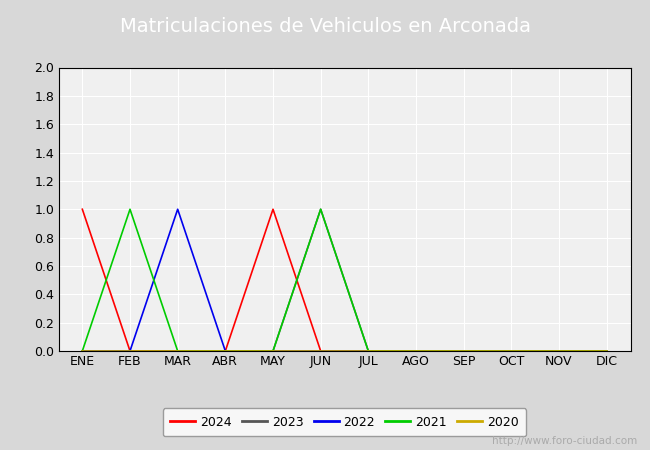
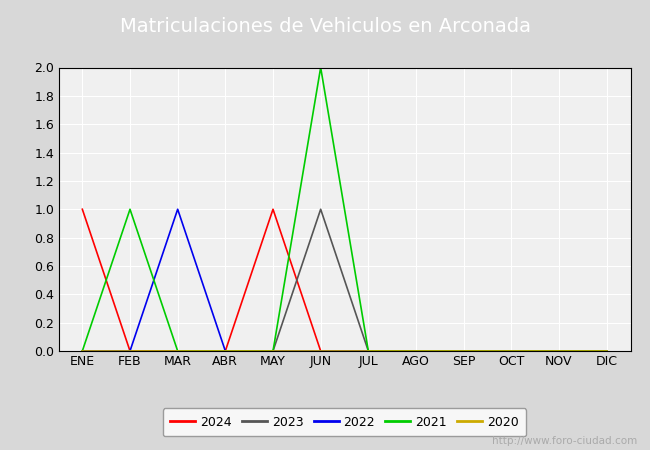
2021/JUN: 1 -> 2
